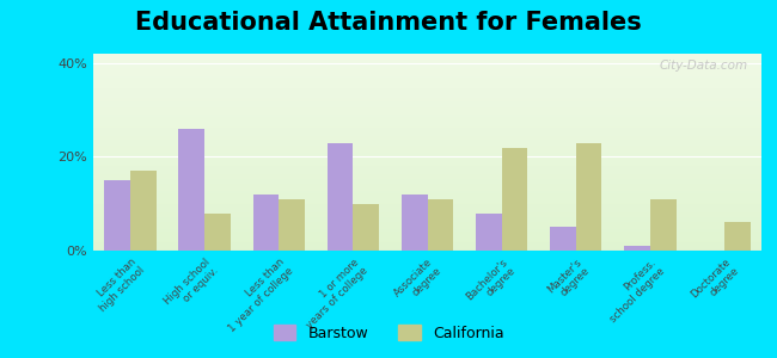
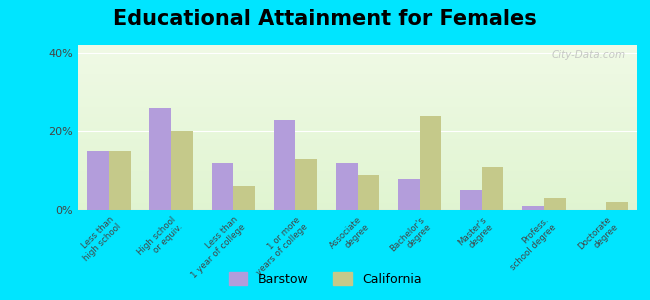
California/Less than high school: 17% -> 15%
California/High school or equiv.: 8% -> 20%
California/Less than 1 year of college: 11% -> 6%
California/1 or more years of college: 10% -> 13%
California/Associate degree: 11% -> 9%
California/Bachelor's degree: 22% -> 24%
California/Master's degree: 23% -> 11%
California/Profess. school degree: 11% -> 3%
California/Doctorate degree: 6% -> 2%
